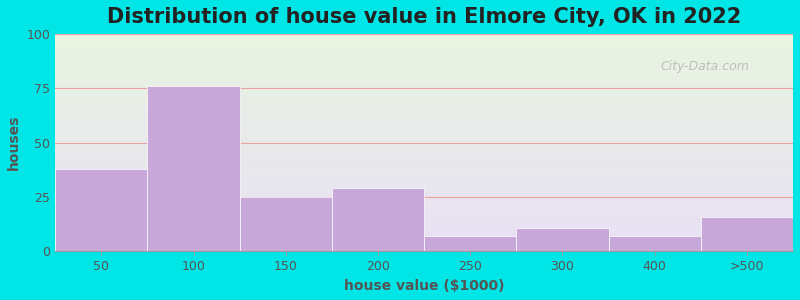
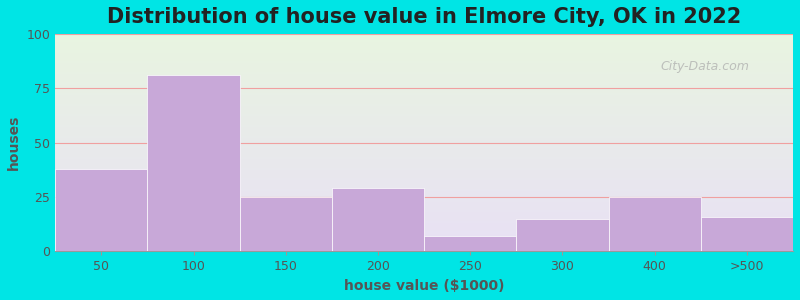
100: 76 -> 81
300: 11 -> 15
400: 7 -> 25
